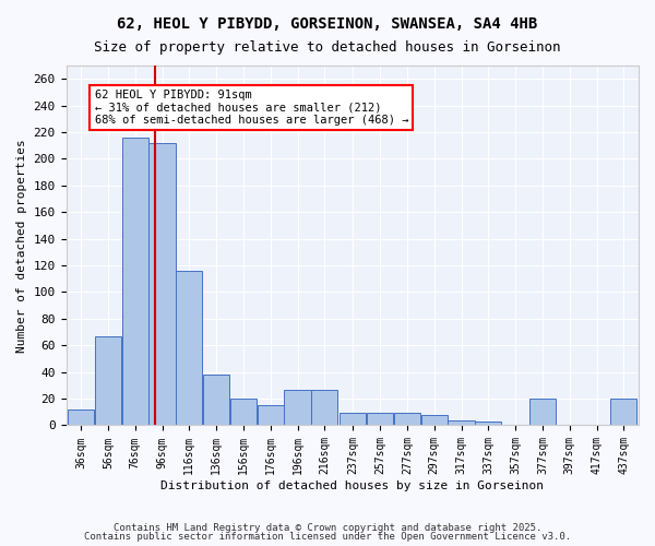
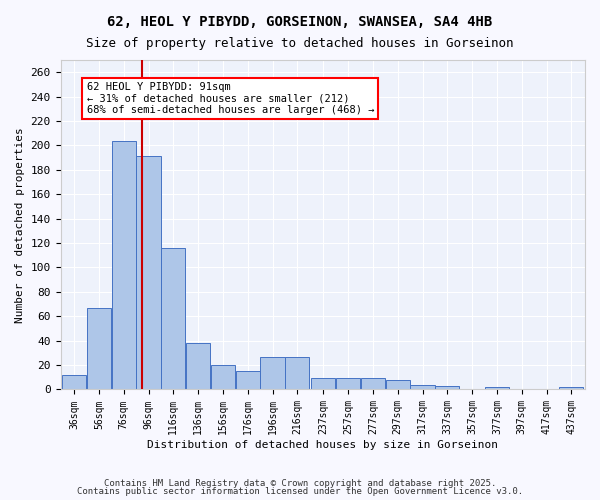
76sqm: 216 -> 204
96sqm: 212 -> 191
377sqm: 20 -> 2
437sqm: 20 -> 2
